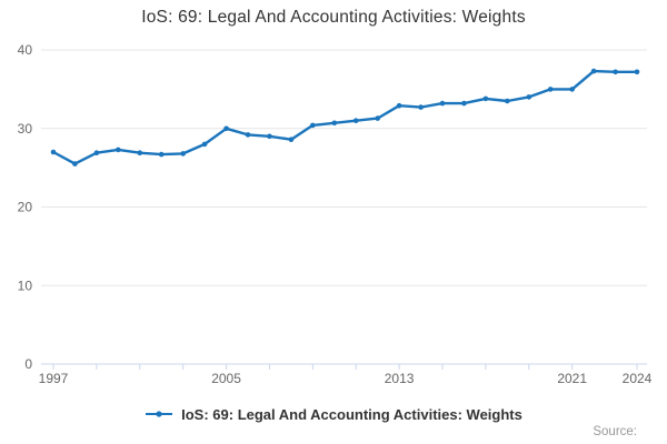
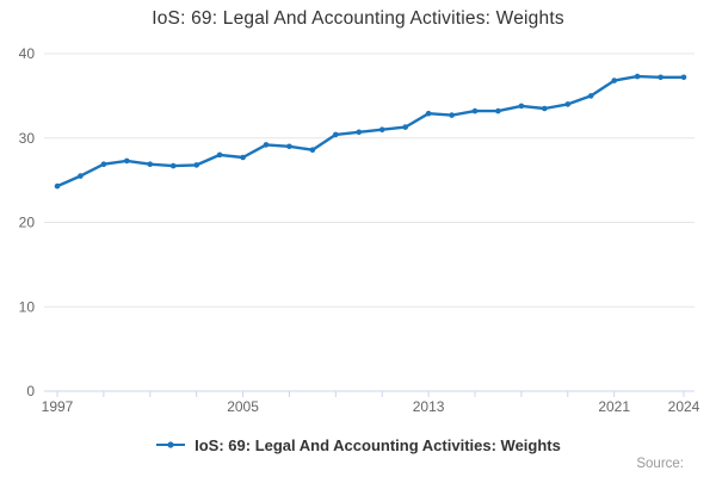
1997: 27 -> 24
2005: 30 -> 28
2021: 35 -> 37
